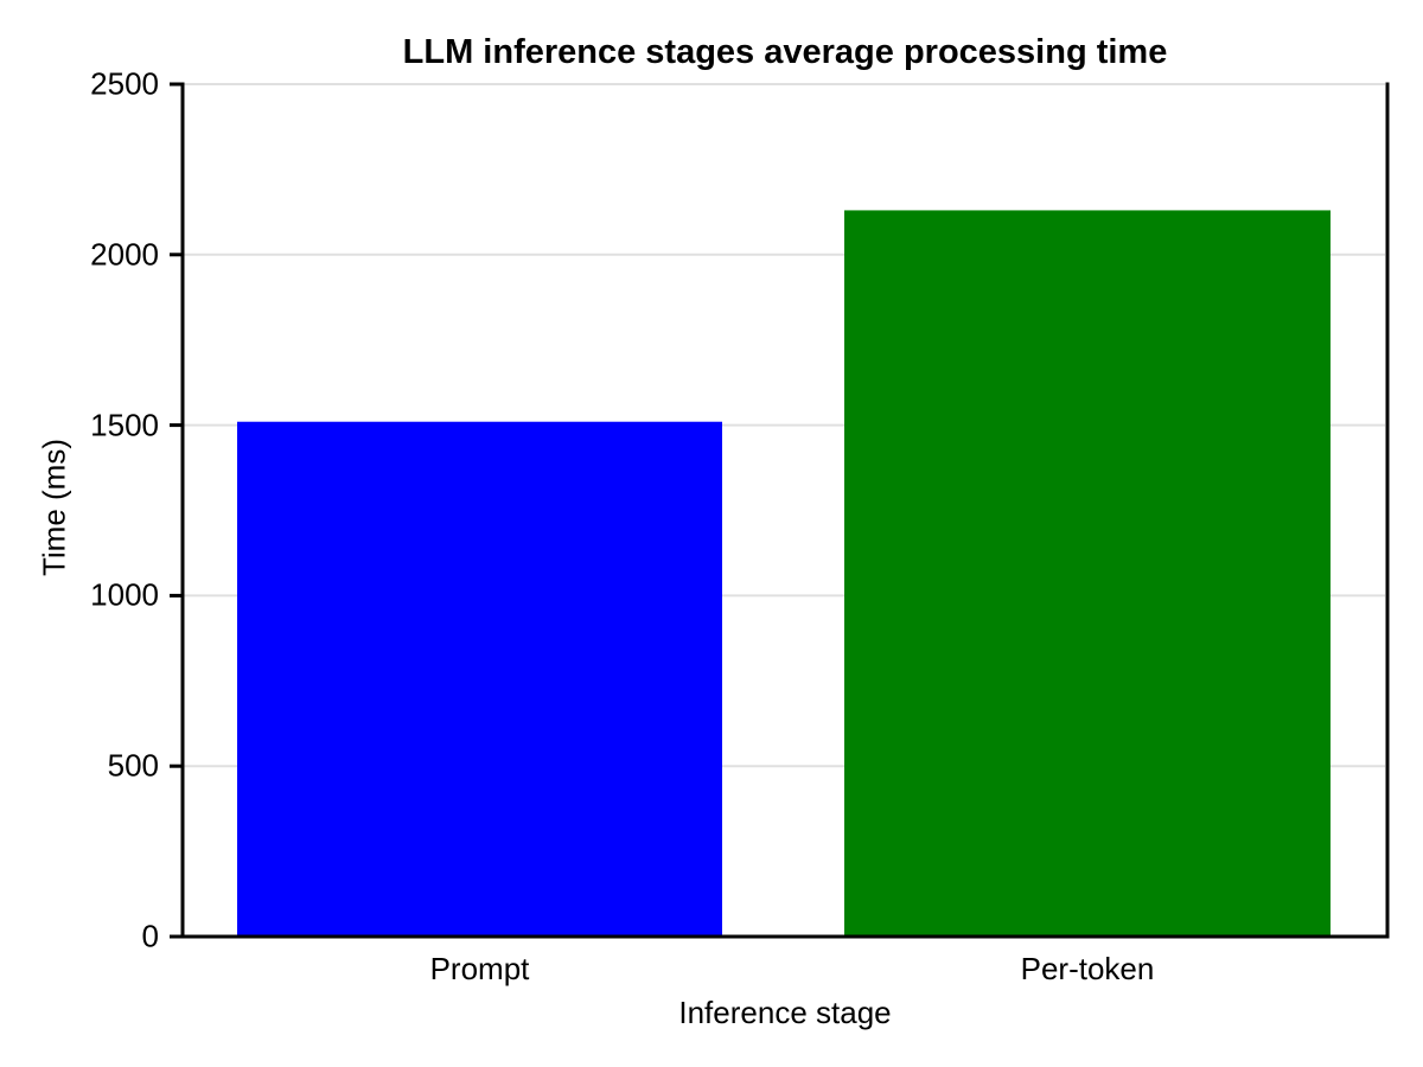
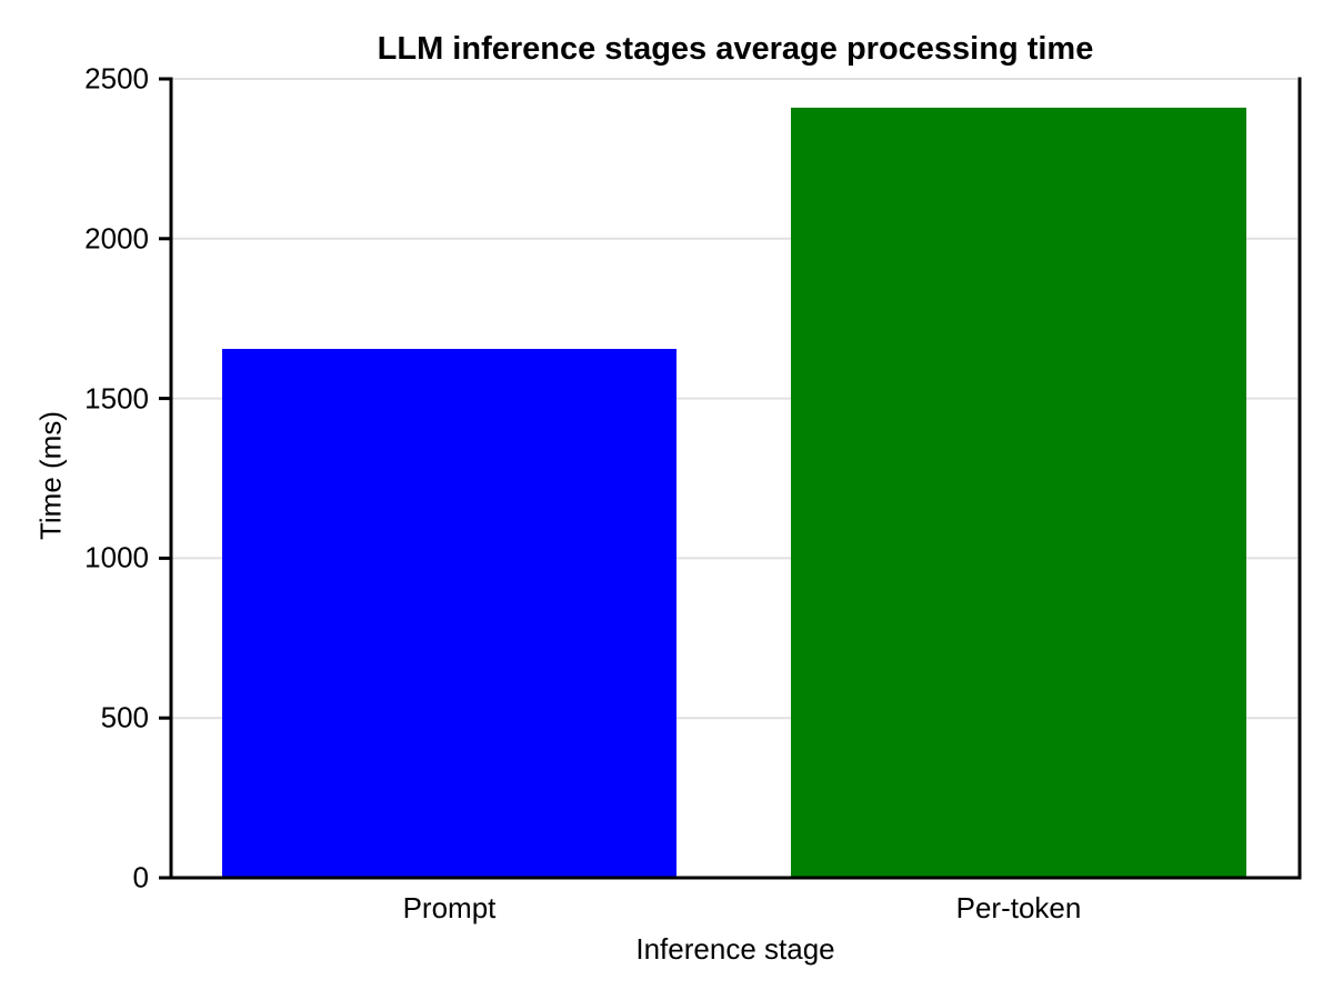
Prompt: 1510 -> 1660
Per-token: 2130 -> 2410
